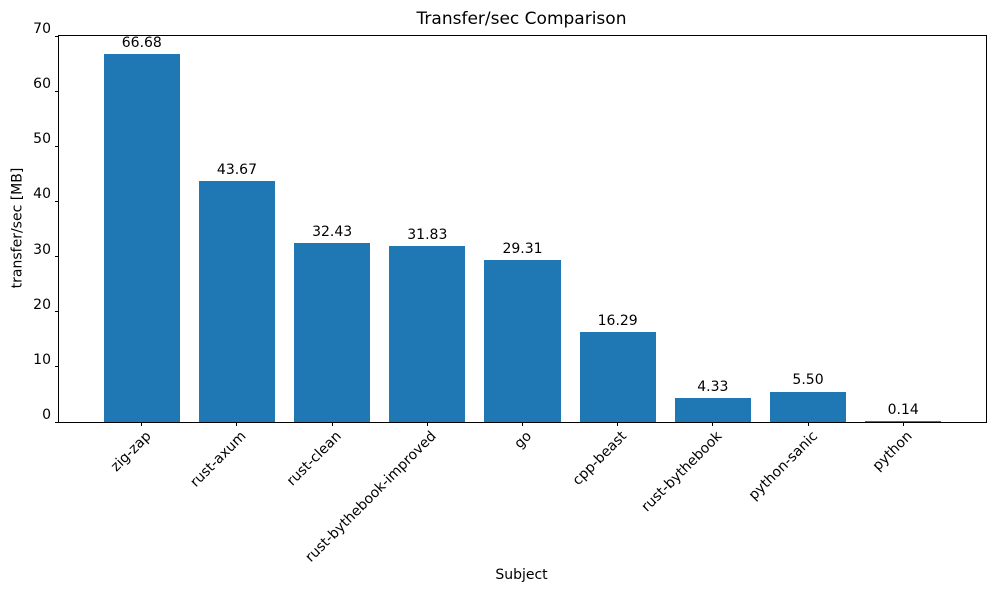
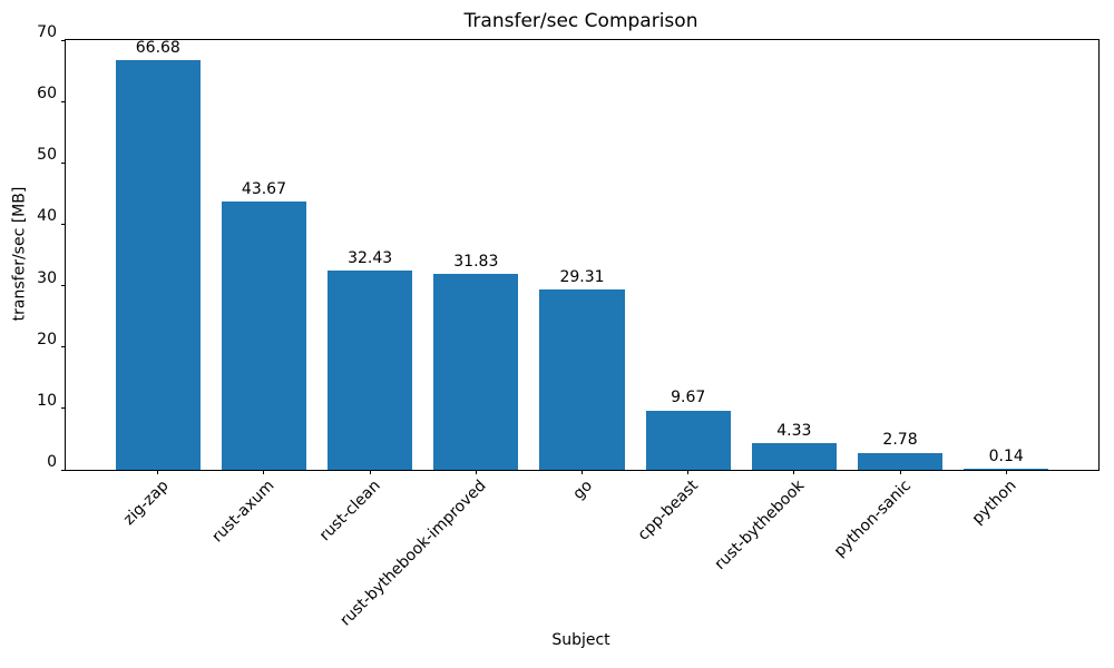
cpp-beast: 16.29 -> 9.67
python-sanic: 5.50 -> 2.78
